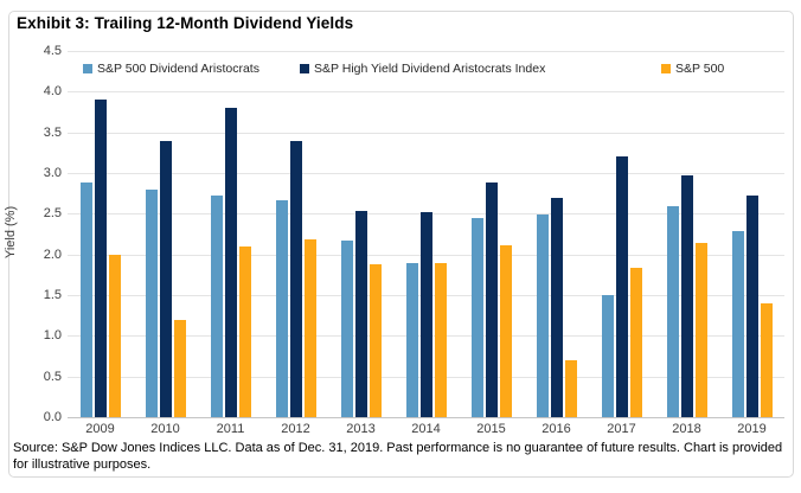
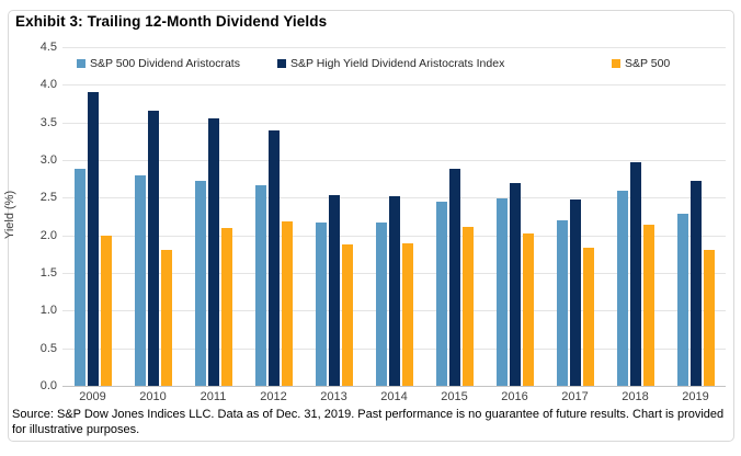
S&P High Yield Dividend Aristocrats Index/2010: 3.4 -> 3.6
S&P 500/2010: 1.2 -> 1.8
S&P High Yield Dividend Aristocrats Index/2011: 3.8 -> 3.5
S&P 500 Dividend Aristocrats/2014: 1.9 -> 2.2
S&P 500/2016: 0.7 -> 2.0
S&P 500 Dividend Aristocrats/2017: 1.5 -> 2.2
S&P High Yield Dividend Aristocrats Index/2017: 3.2 -> 2.5
S&P 500/2019: 1.4 -> 1.8
